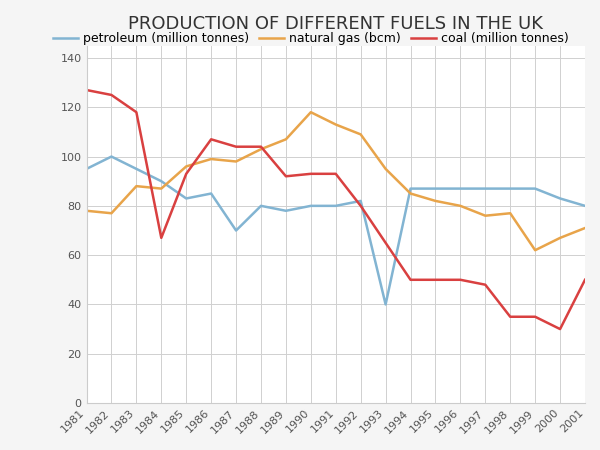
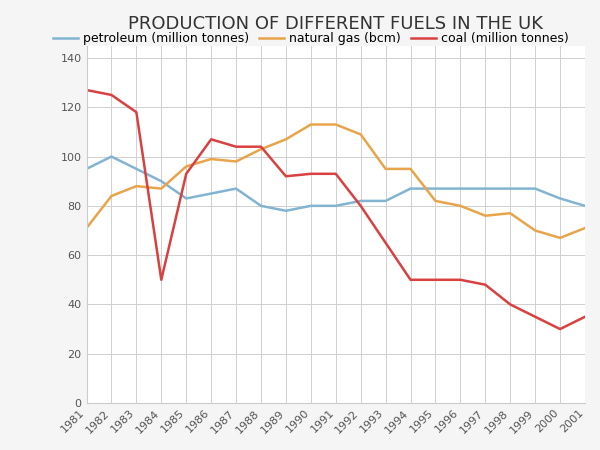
natural gas (bcm)/1981: 78 -> 71
natural gas (bcm)/1982: 77 -> 84
coal (million tonnes)/1984: 67 -> 50
petroleum (million tonnes)/1987: 70 -> 87
natural gas (bcm)/1990: 118 -> 113
petroleum (million tonnes)/1993: 40 -> 82
natural gas (bcm)/1994: 85 -> 95
coal (million tonnes)/1998: 35 -> 40
natural gas (bcm)/1999: 62 -> 70
coal (million tonnes)/2001: 50 -> 35
